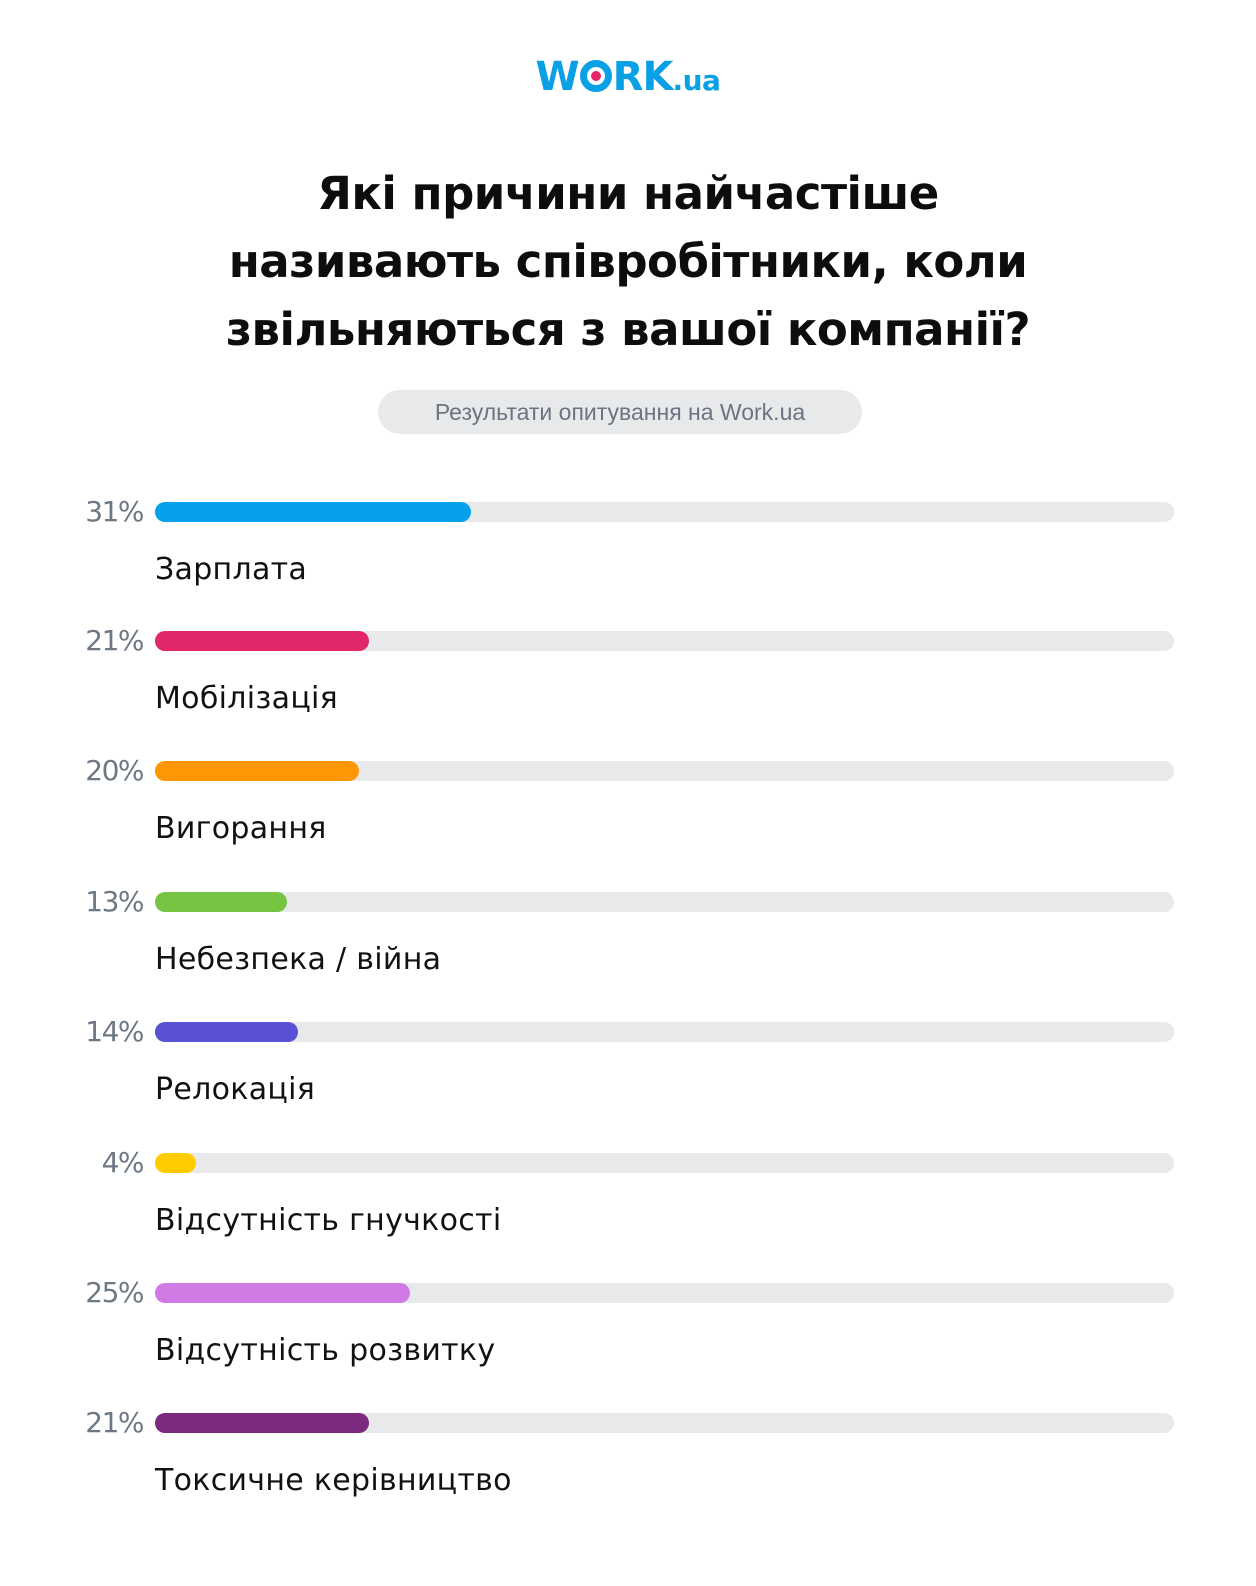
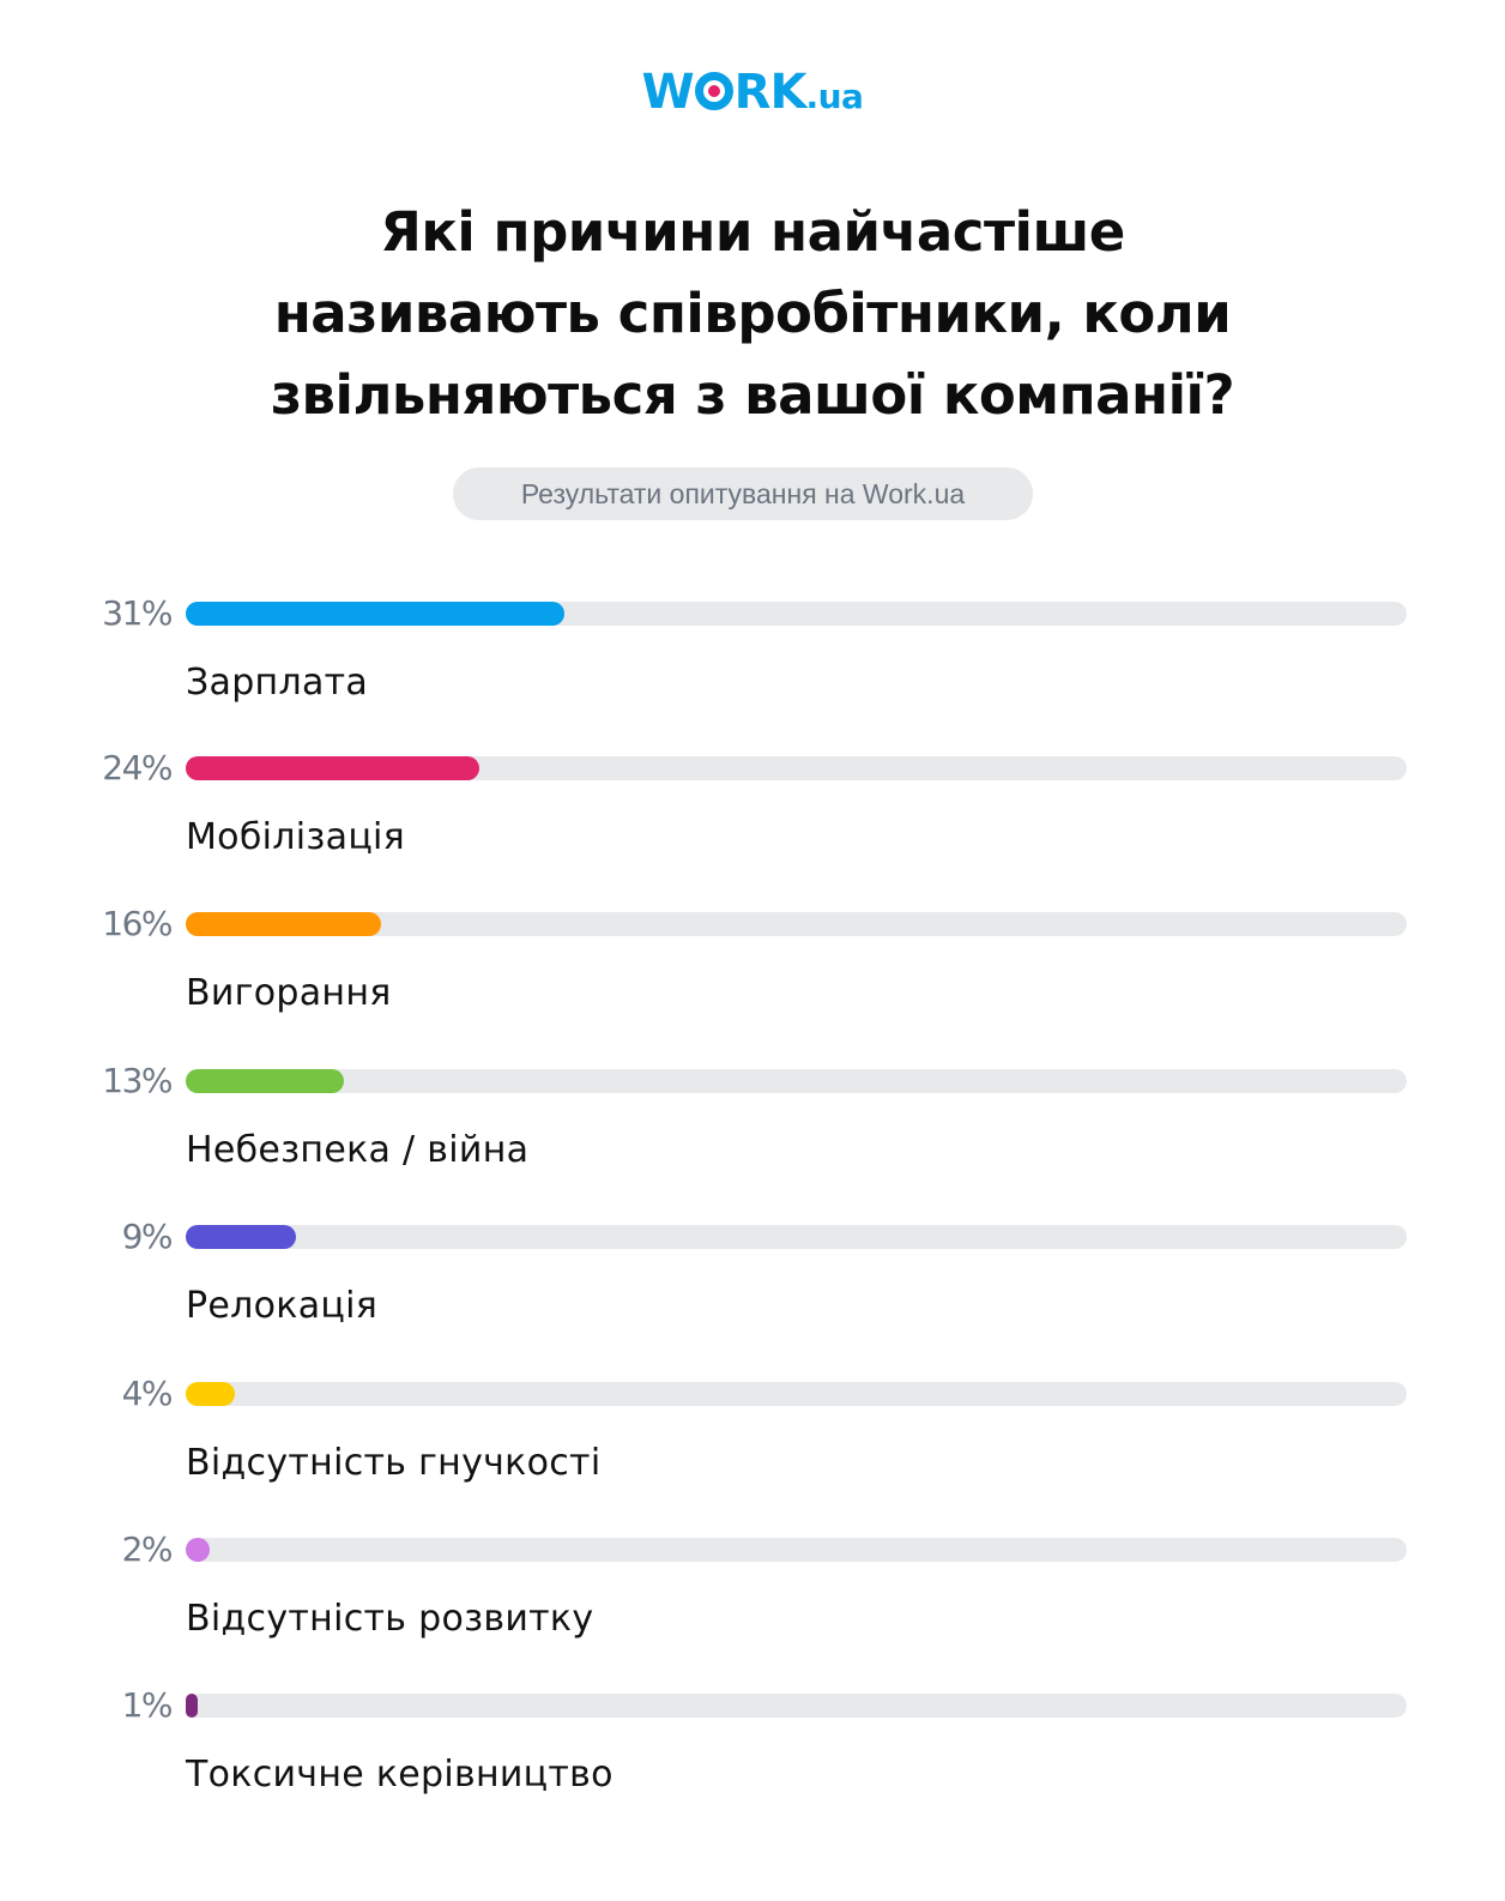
Мобілізація: 21% -> 24%
Вигорання: 20% -> 16%
Релокація: 14% -> 9%
Відсутність розвитку: 25% -> 2%
Токсичне керівництво: 21% -> 1%
